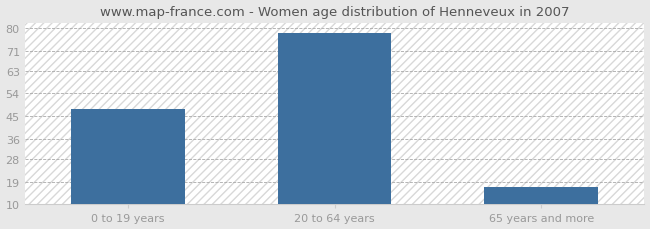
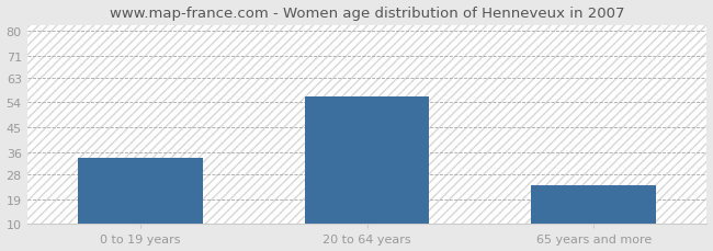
0 to 19 years: 48 -> 34
20 to 64 years: 78 -> 56
65 years and more: 17 -> 24
